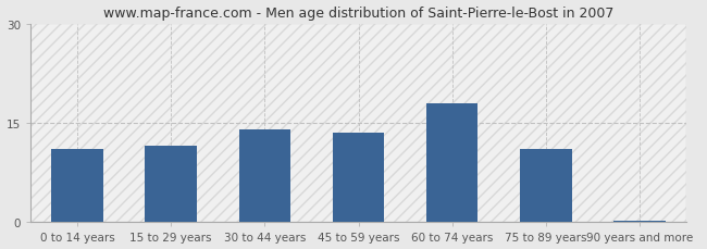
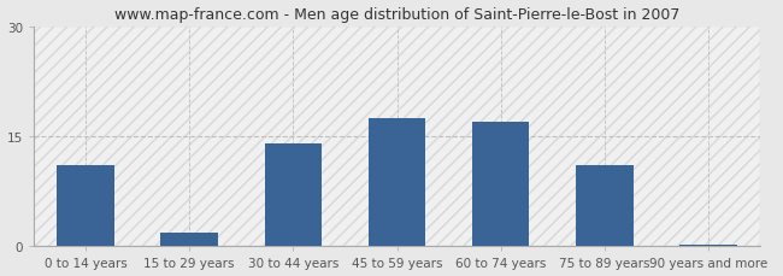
15 to 29 years: 11.5 -> 1.8
45 to 59 years: 13.5 -> 17.4
60 to 74 years: 18.0 -> 17.0
